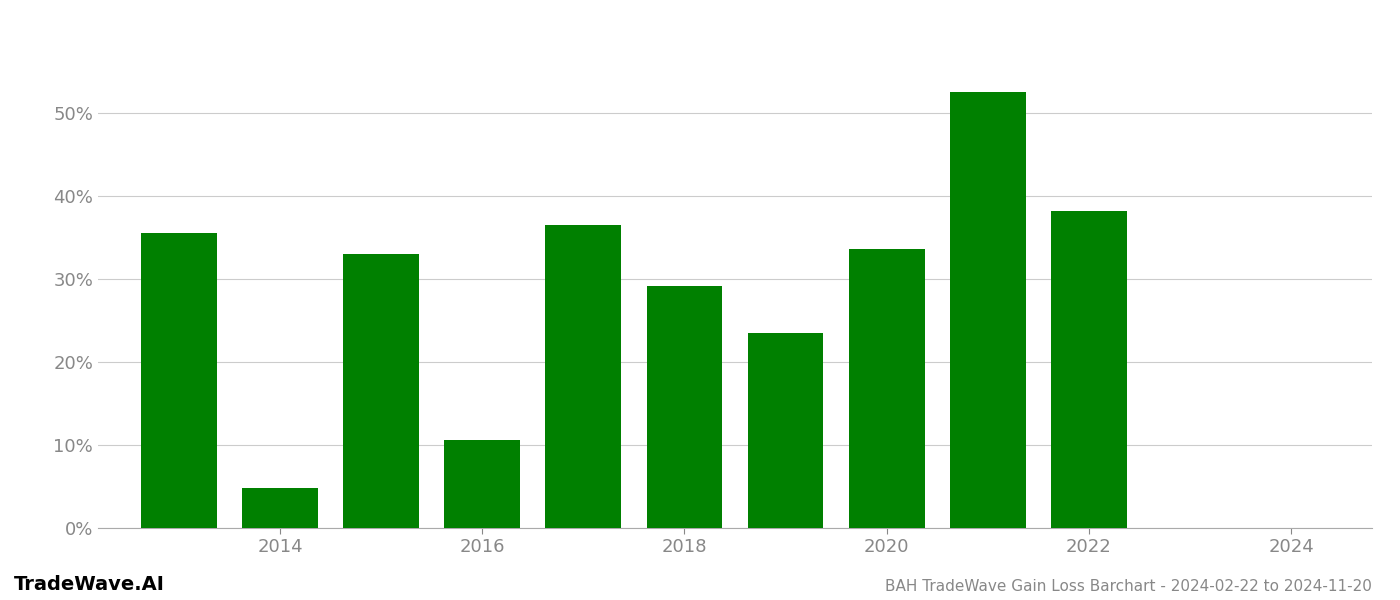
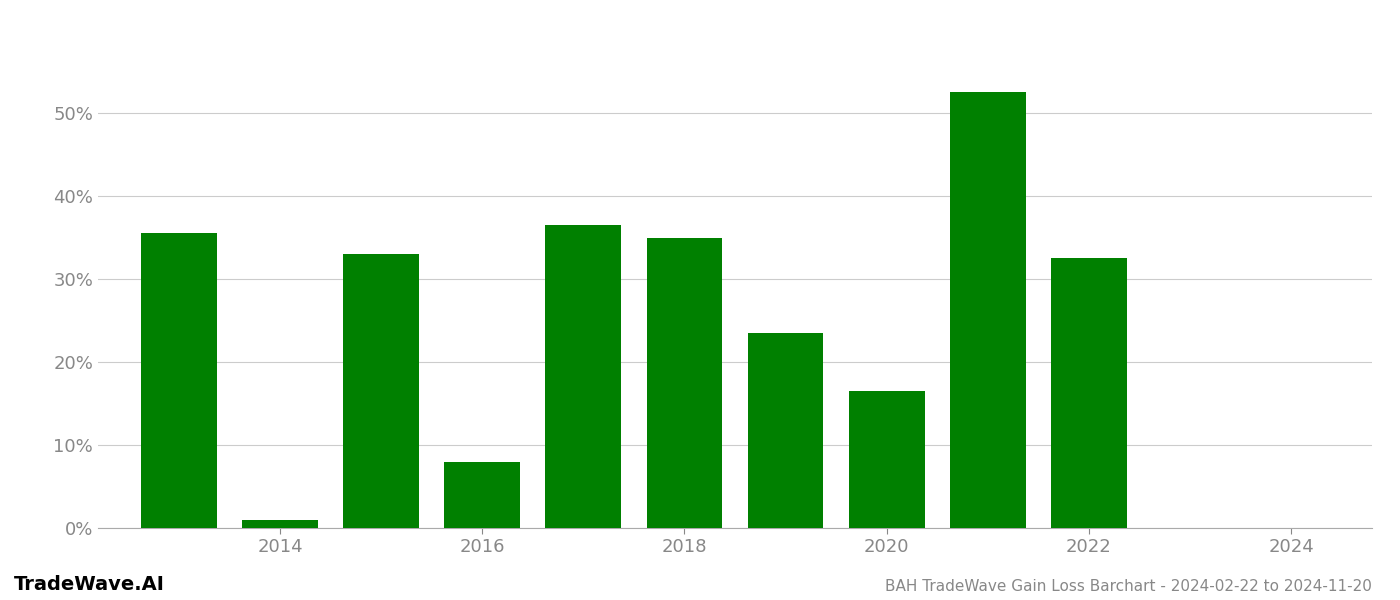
2014: 4.8% -> 1.0%
2016: 10.6% -> 8.0%
2018: 29.2% -> 35.0%
2020: 33.6% -> 16.5%
2022: 38.2% -> 32.5%
